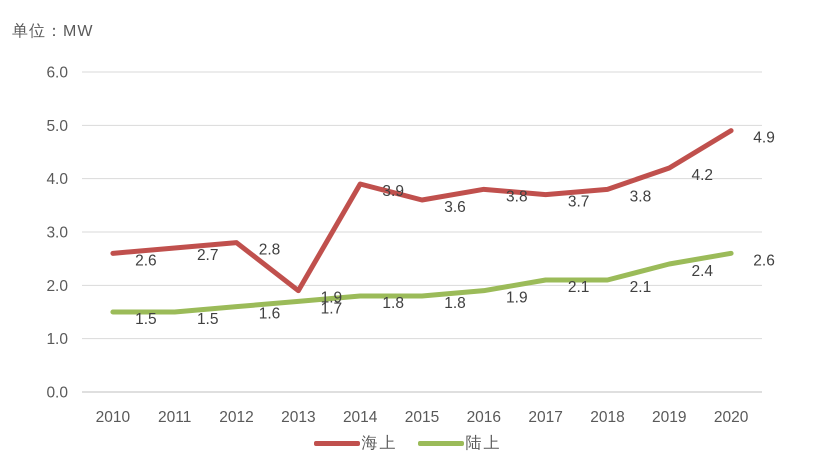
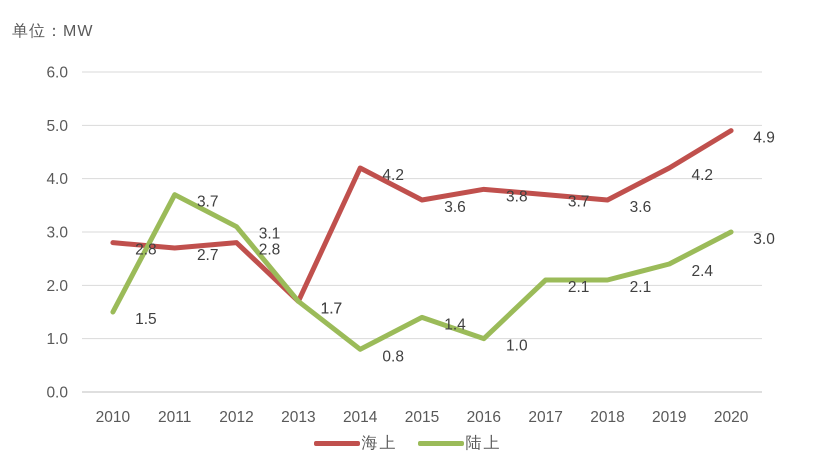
海上/2010: 2.6 -> 2.8
陆上/2011: 1.5 -> 3.7
陆上/2012: 1.6 -> 3.1
海上/2013: 1.9 -> 1.7
海上/2014: 3.9 -> 4.2
陆上/2014: 1.8 -> 0.8
陆上/2015: 1.8 -> 1.4
陆上/2016: 1.9 -> 1.0
海上/2018: 3.8 -> 3.6
陆上/2020: 2.6 -> 3.0
